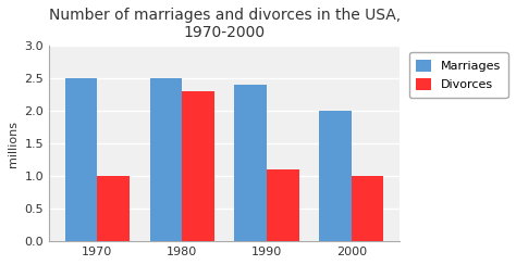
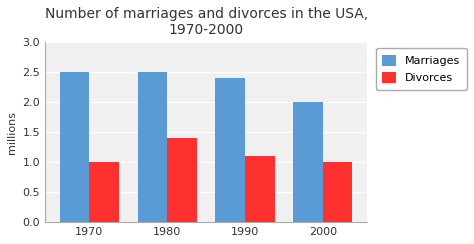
Divorces/1980: 2.3 -> 1.4
